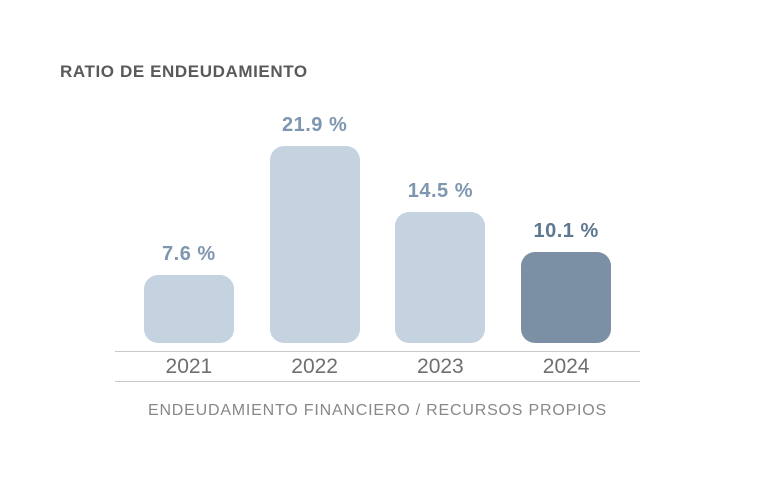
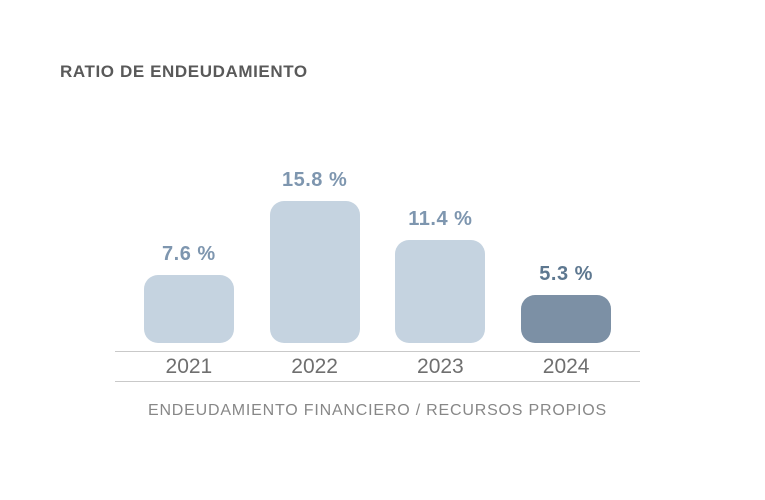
2022: 21.9 -> 15.8
2023: 14.5 -> 11.4
2024: 10.1 -> 5.3
